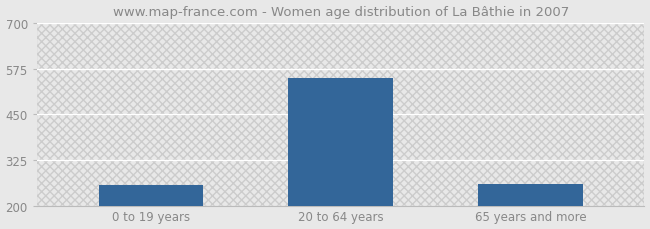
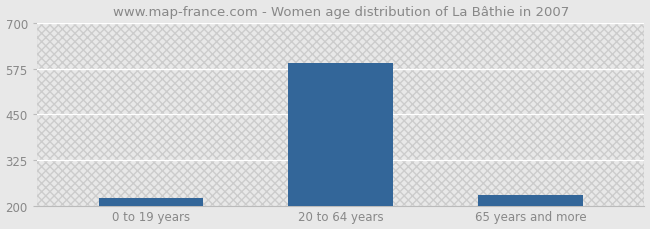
0 to 19 years: 255 -> 222
20 to 64 years: 550 -> 590
65 years and more: 260 -> 228
